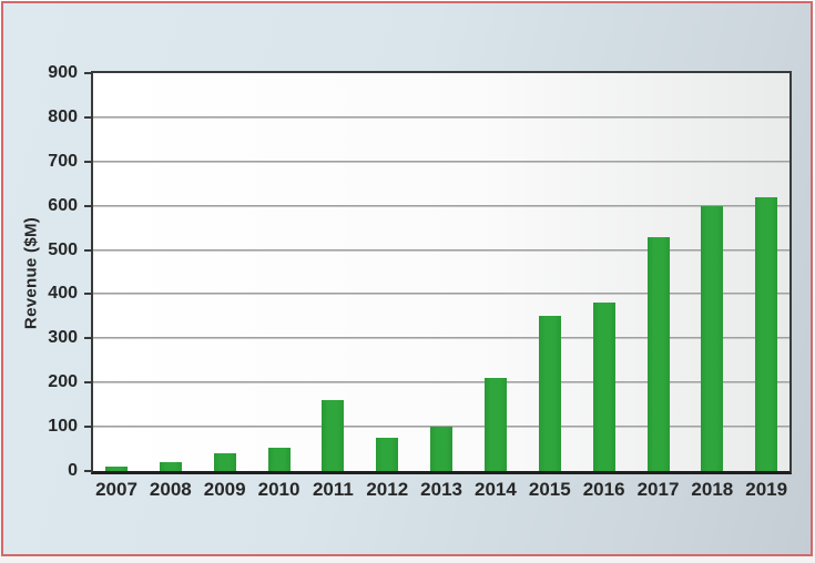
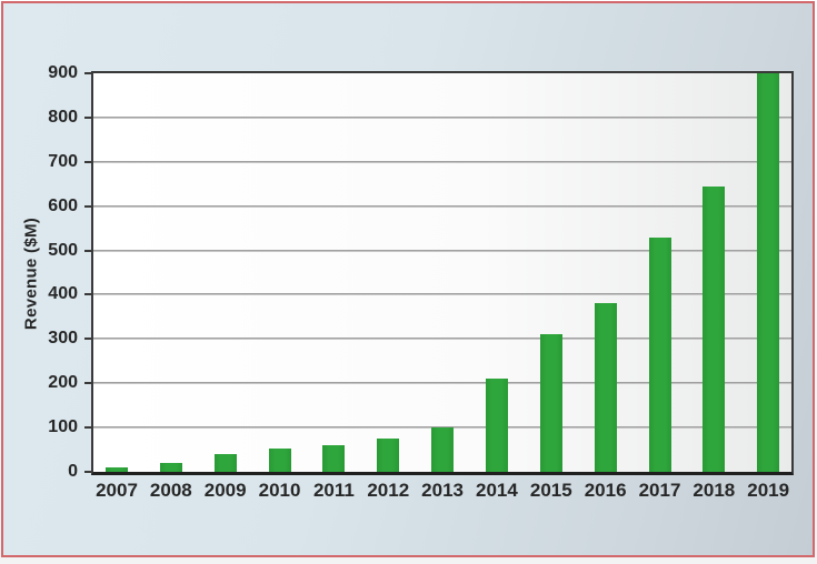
2011: 160 -> 60
2015: 350 -> 310
2018: 600 -> 640
2019: 620 -> 900
